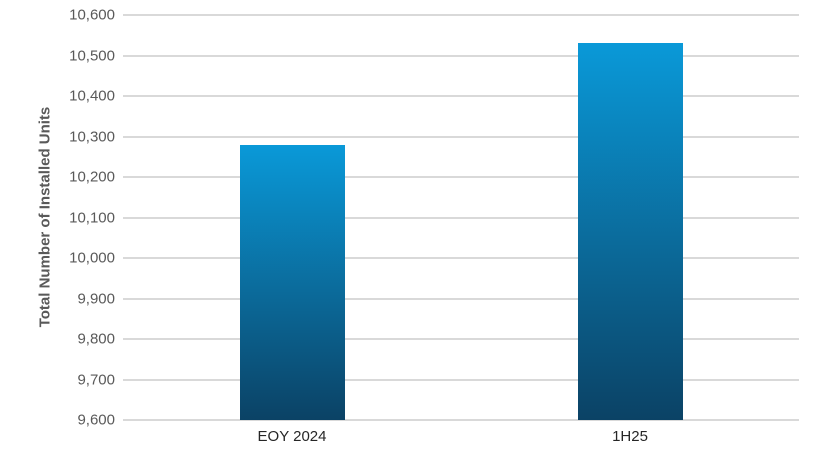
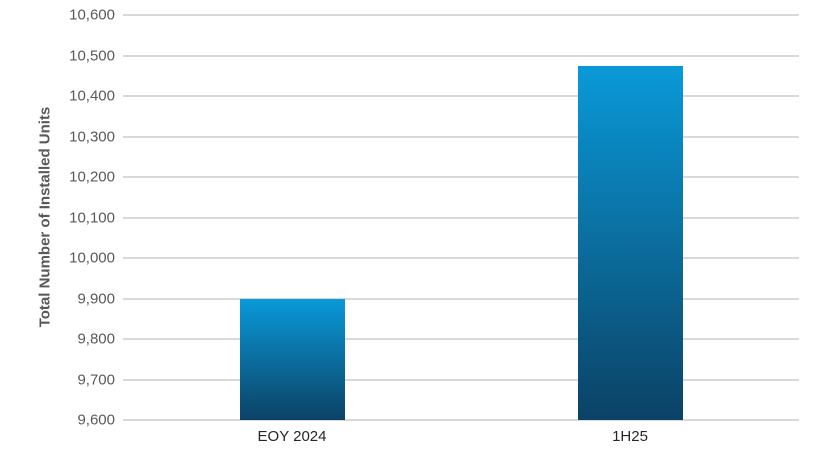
EOY 2024: 10280 -> 9900
1H25: 10530 -> 10480
